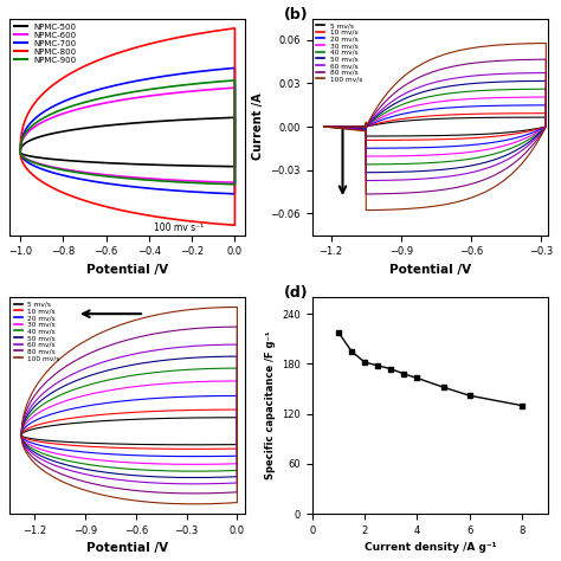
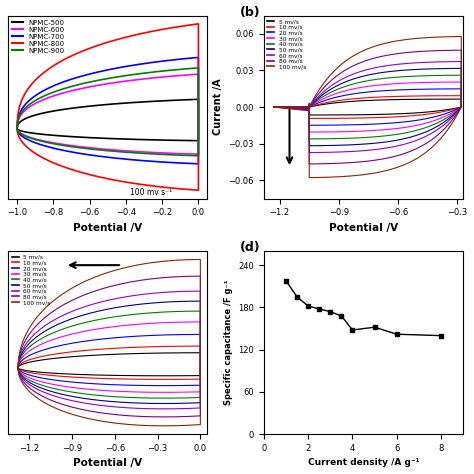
4: 163 -> 148
8: 130 -> 140
